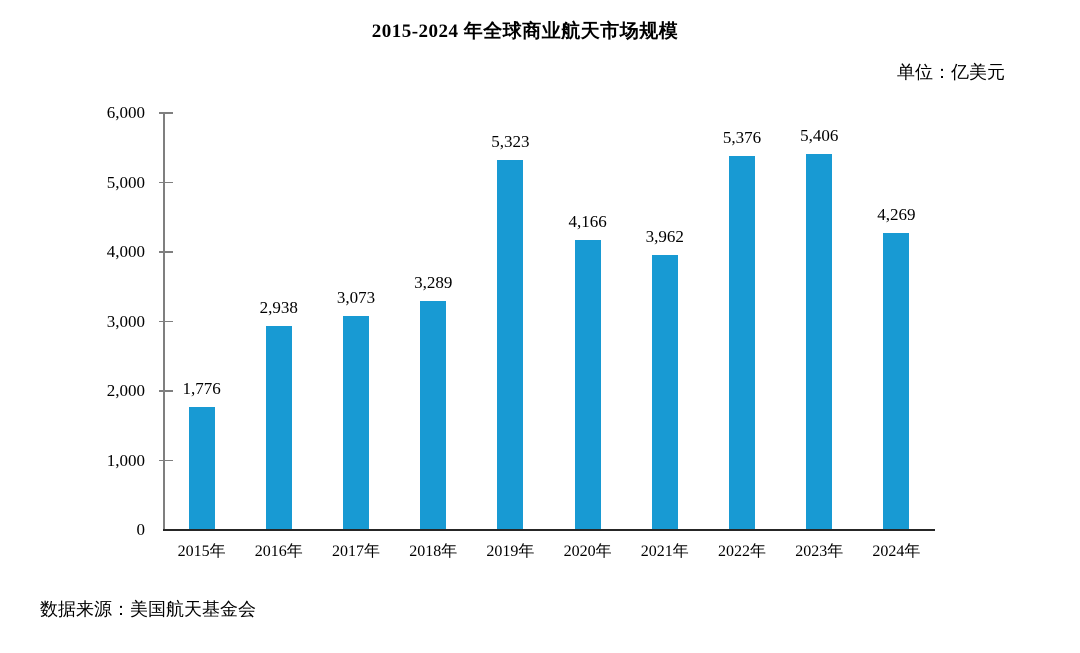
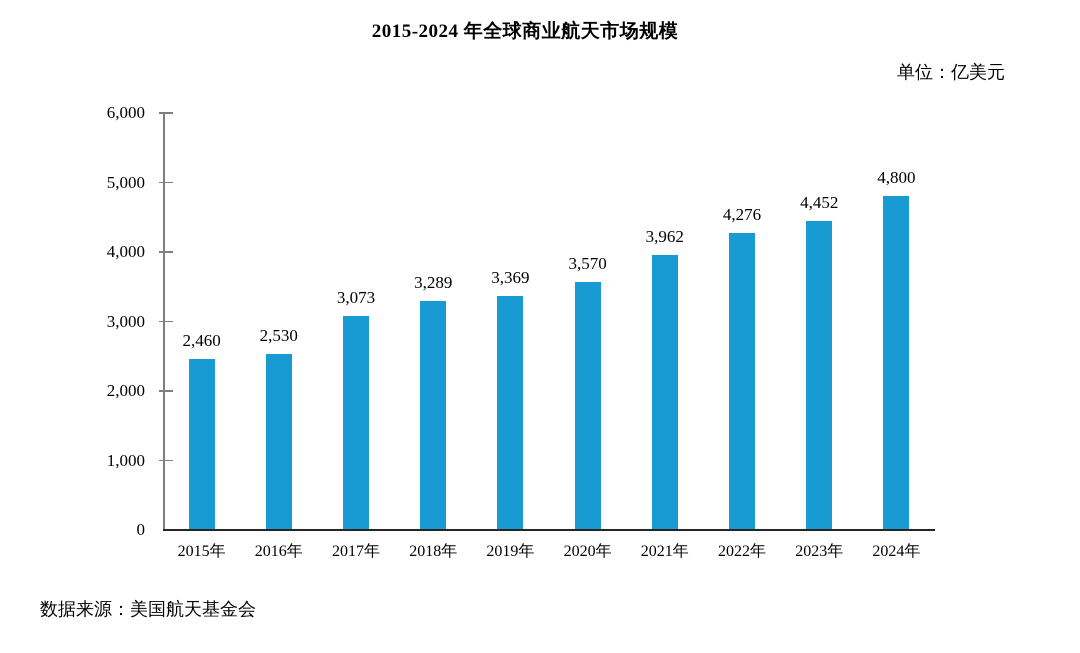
2015年: 1,776 -> 2,460
2016年: 2,938 -> 2,530
2019年: 5,323 -> 3,369
2020年: 4,166 -> 3,570
2022年: 5,376 -> 4,276
2023年: 5,406 -> 4,452
2024年: 4,269 -> 4,800
